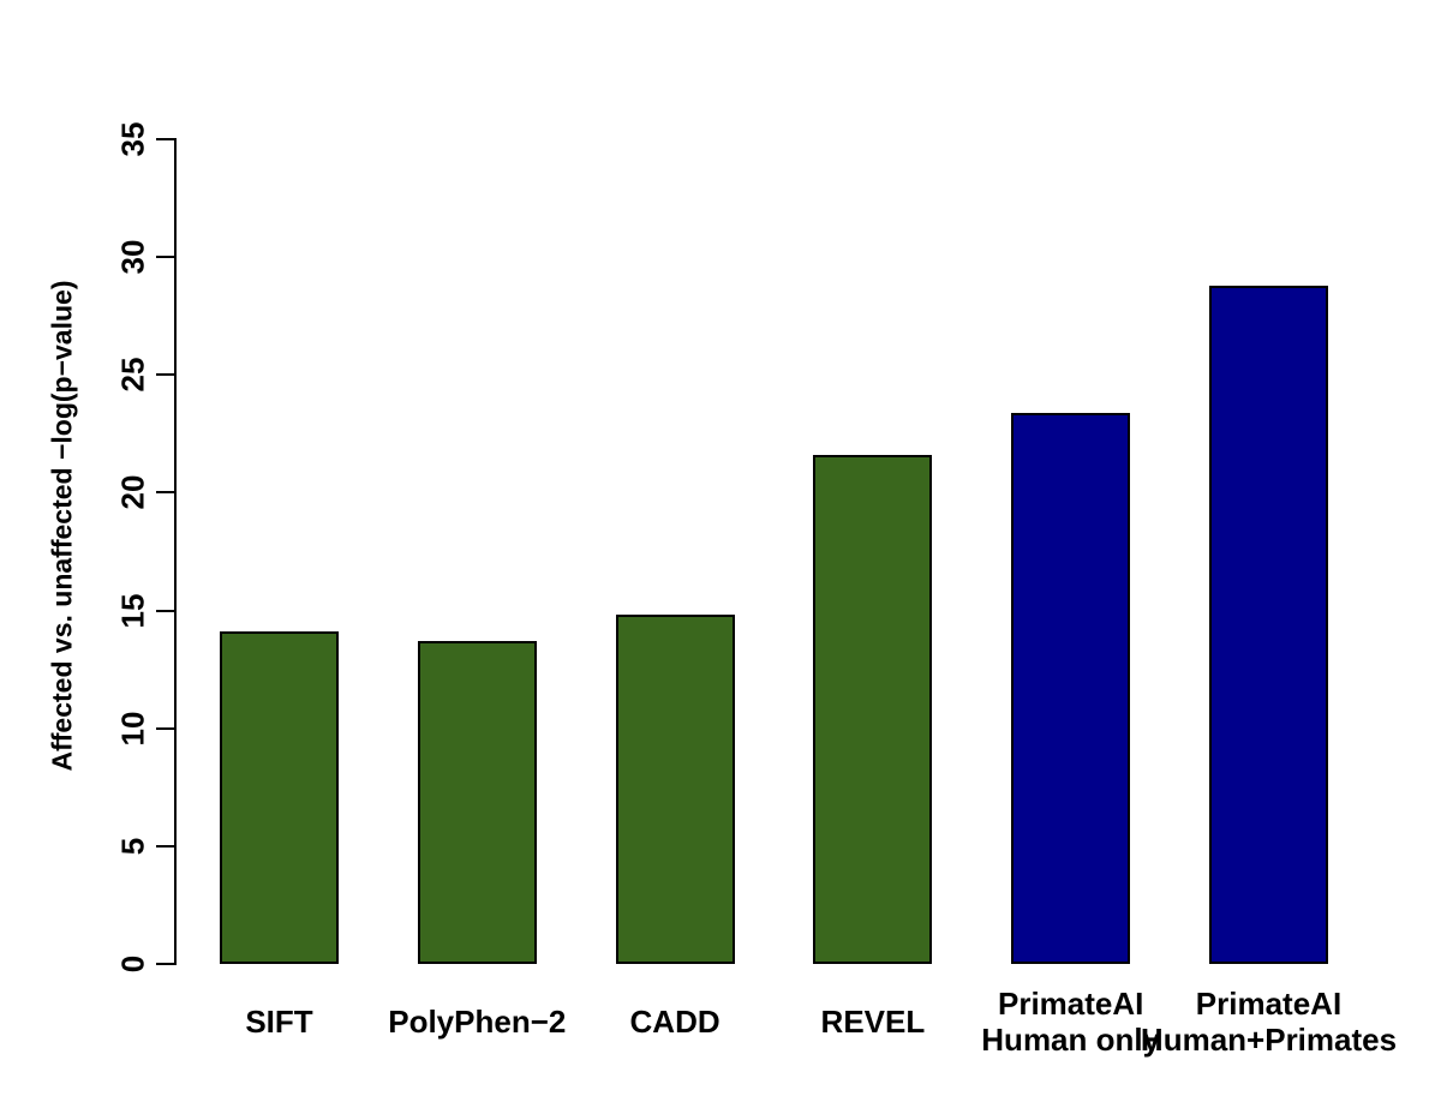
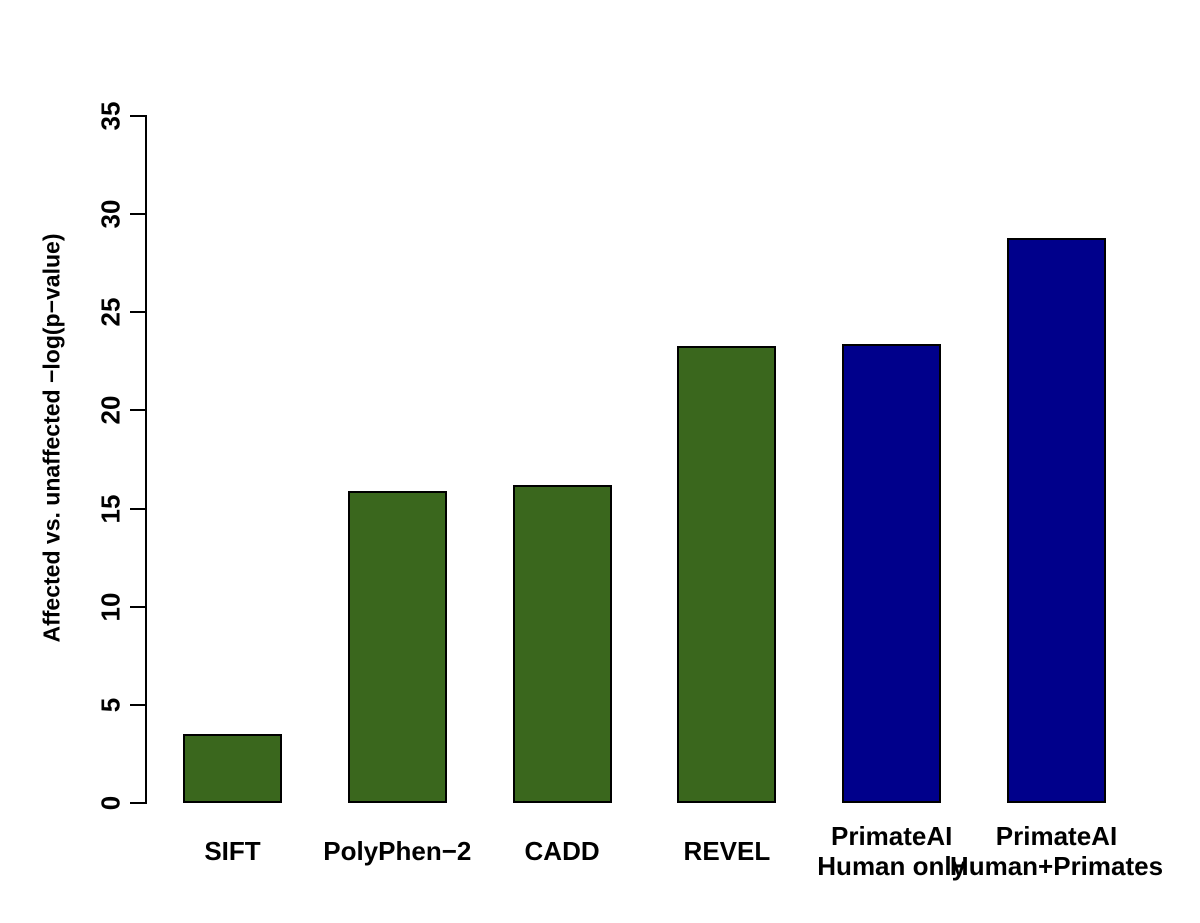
SIFT: 14.1 -> 3.5
PolyPhen−2: 13.7 -> 15.9
CADD: 14.8 -> 16.2
REVEL: 21.6 -> 23.3
